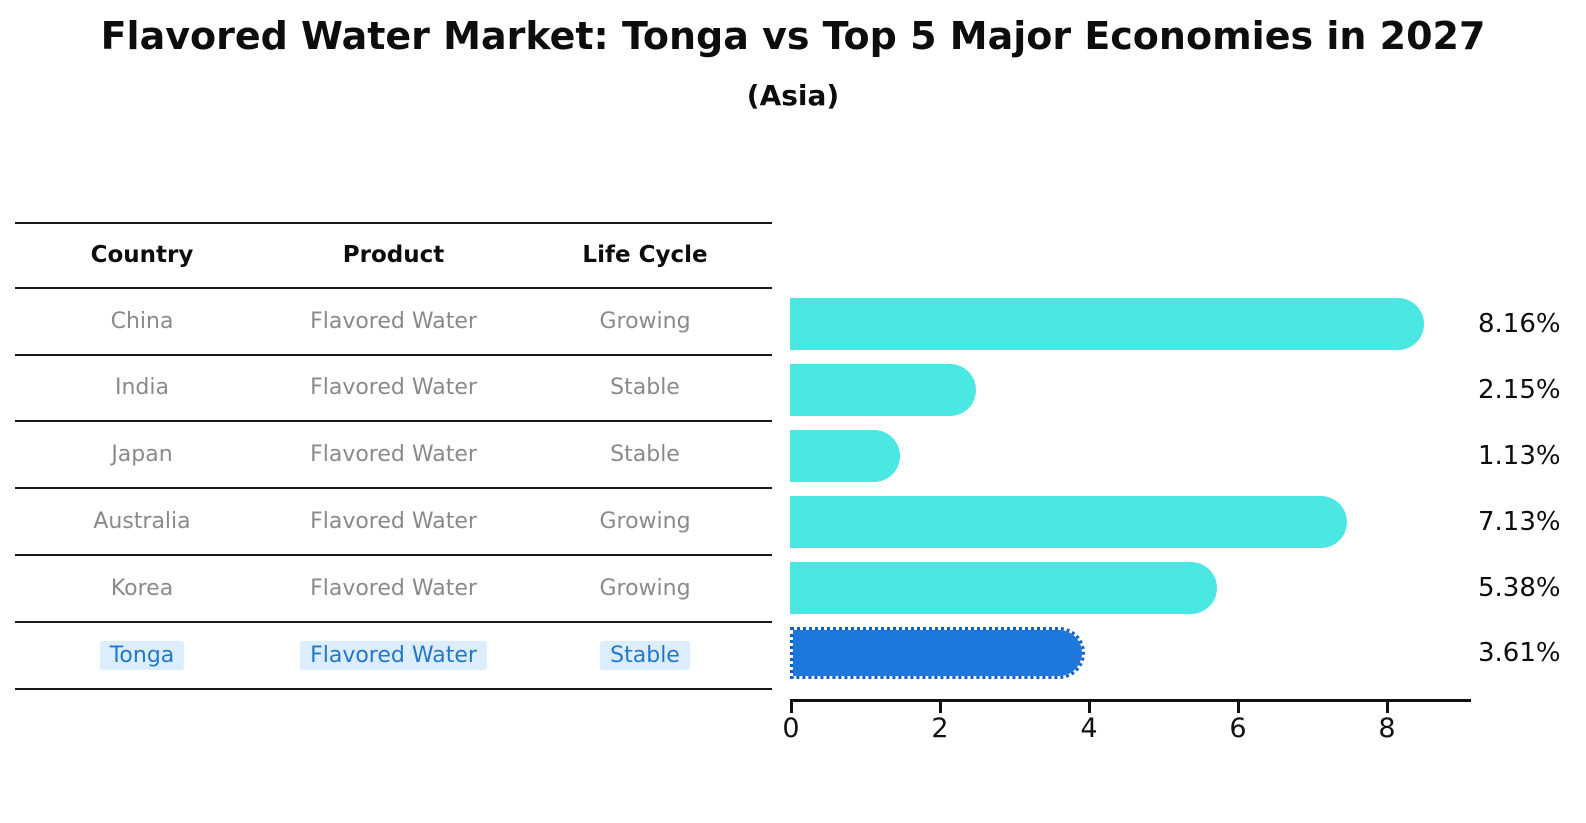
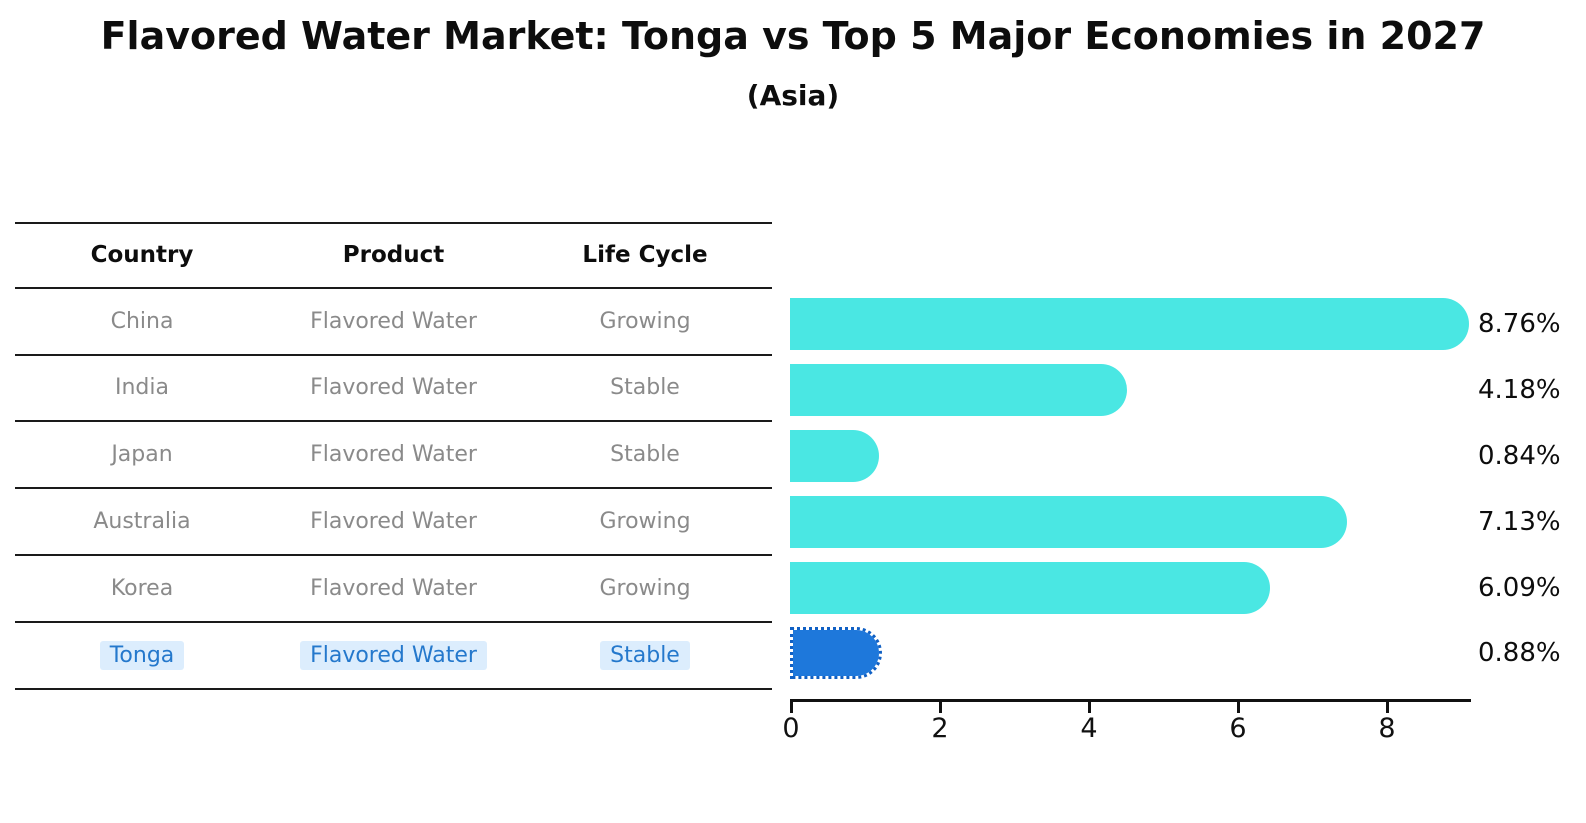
China: 8.16% -> 8.76%
India: 2.15% -> 4.18%
Japan: 1.13% -> 0.84%
Korea: 5.38% -> 6.09%
Tonga: 3.61% -> 0.88%
